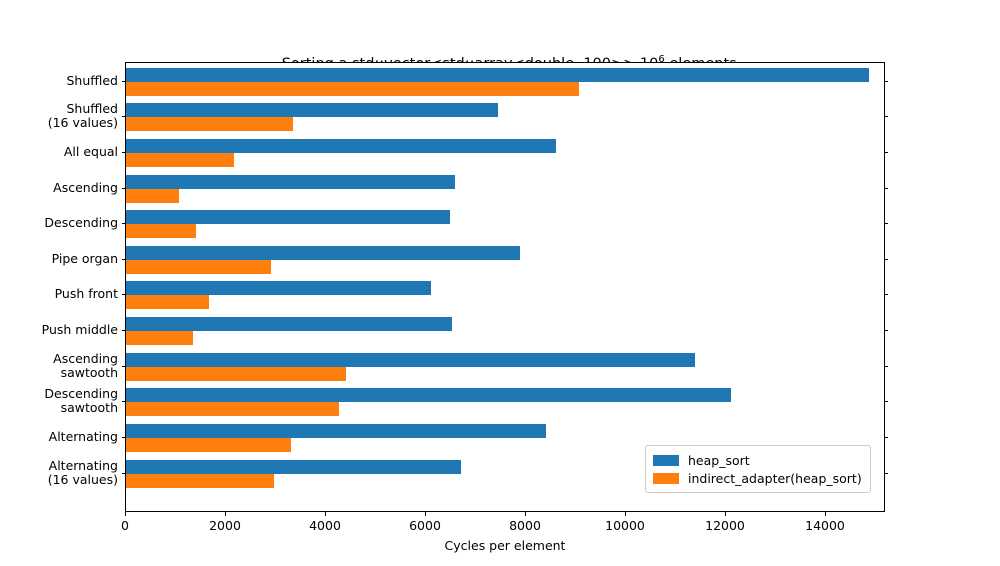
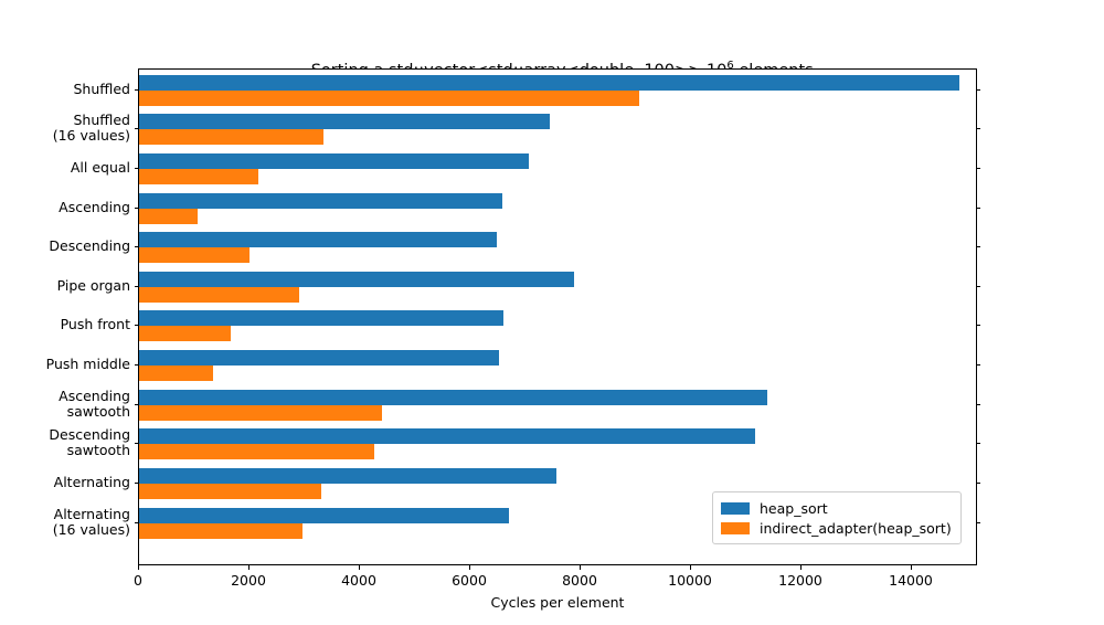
heap_sort/All equal: 8600 -> 7100
indirect_adapter(heap_sort)/Descending: 1400 -> 2000
heap_sort/Push front: 6100 -> 6600
heap_sort/Descending sawtooth: 12100 -> 11200
heap_sort/Alternating: 8400 -> 7600
